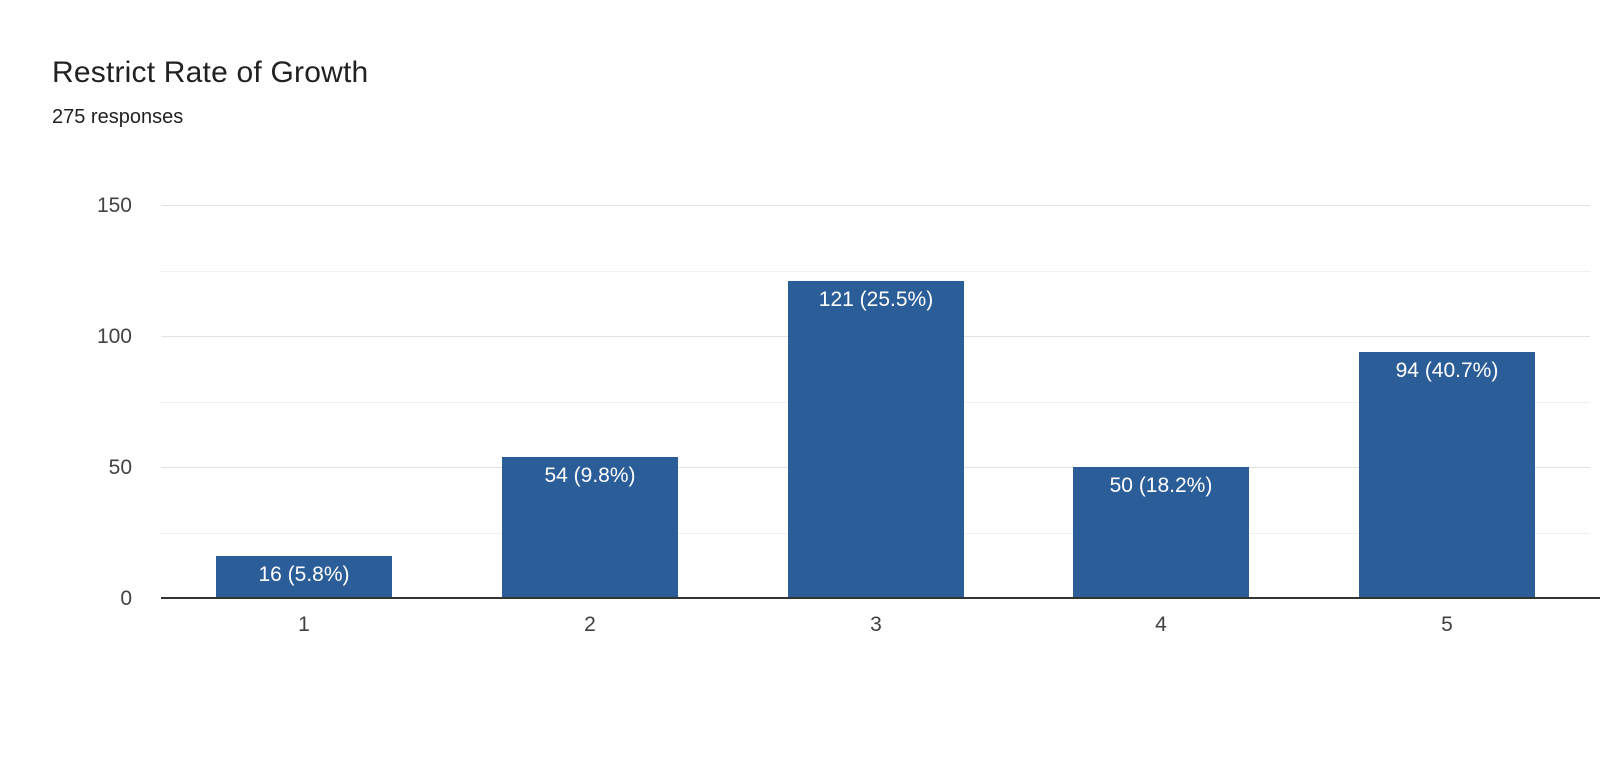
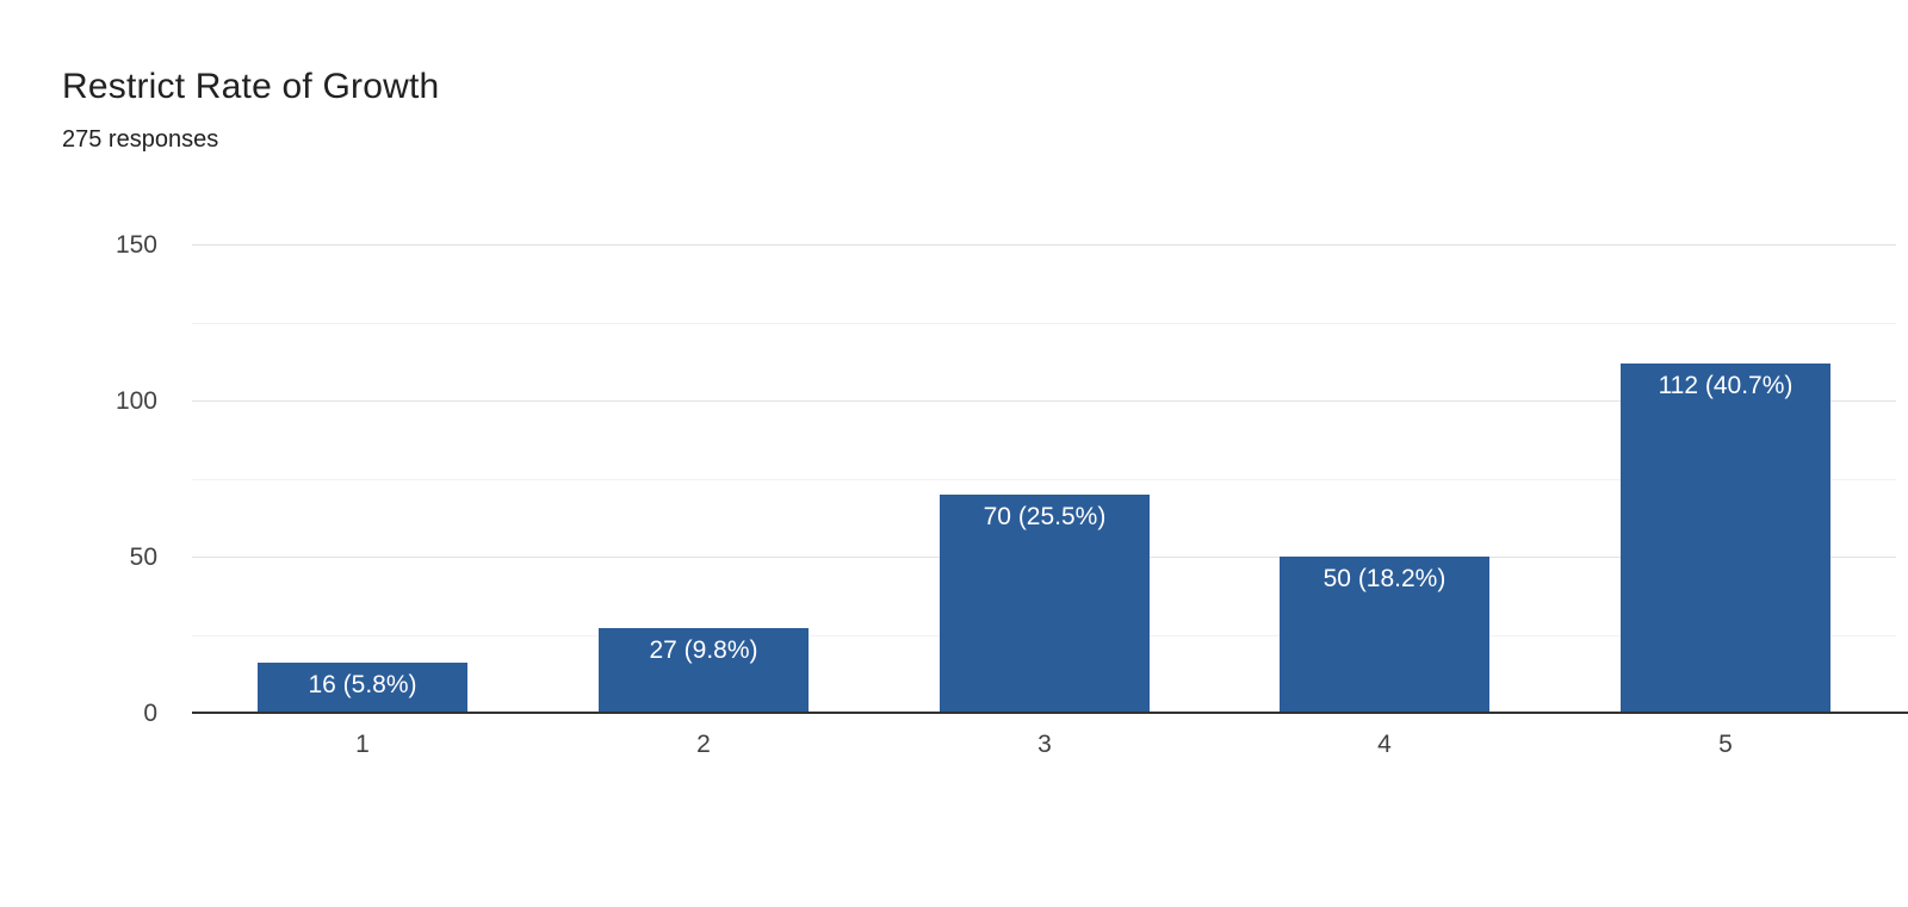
2: 54 -> 27
3: 121 -> 70
5: 94 -> 112
